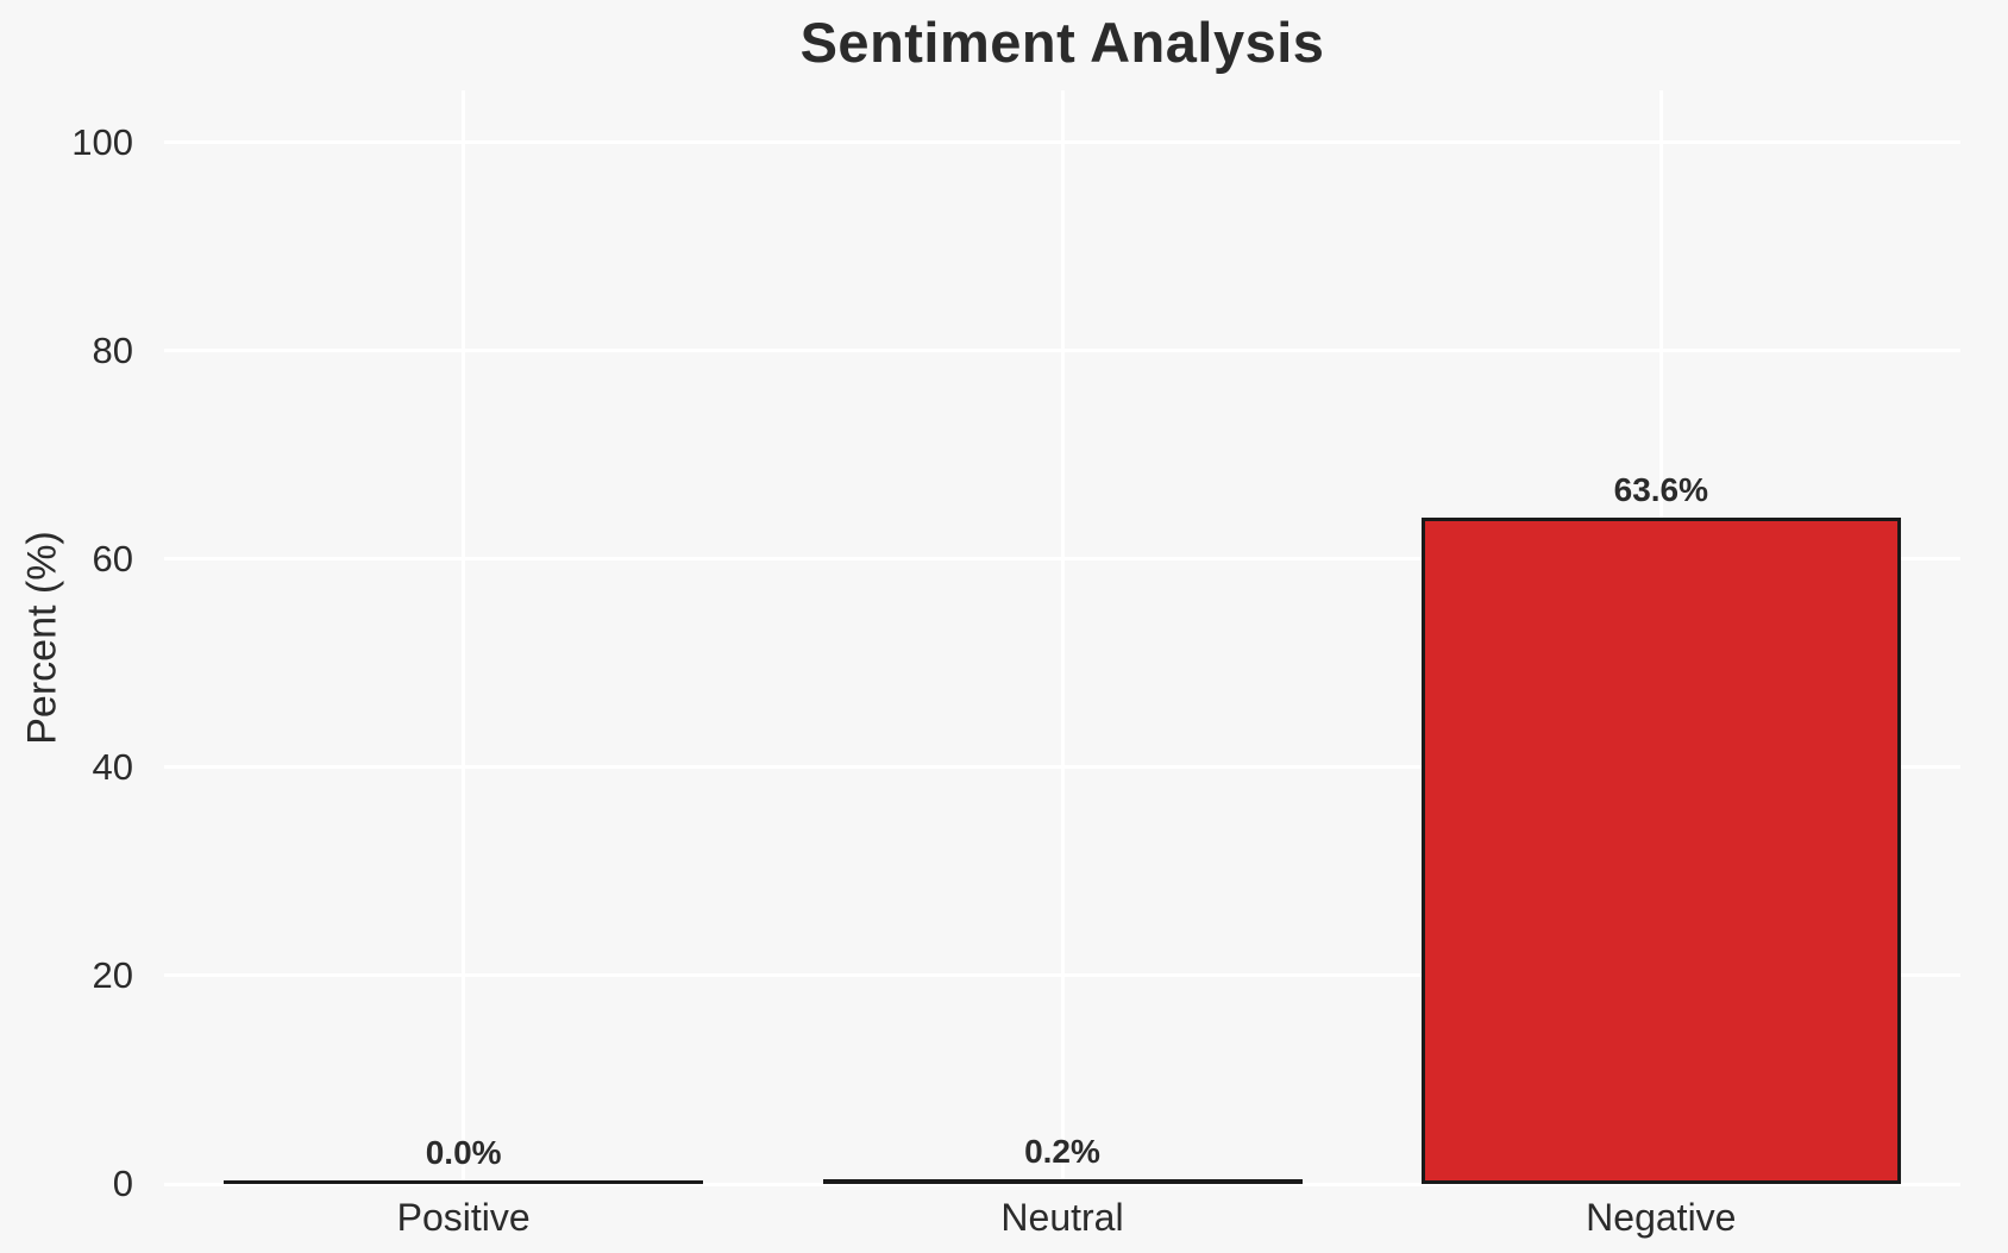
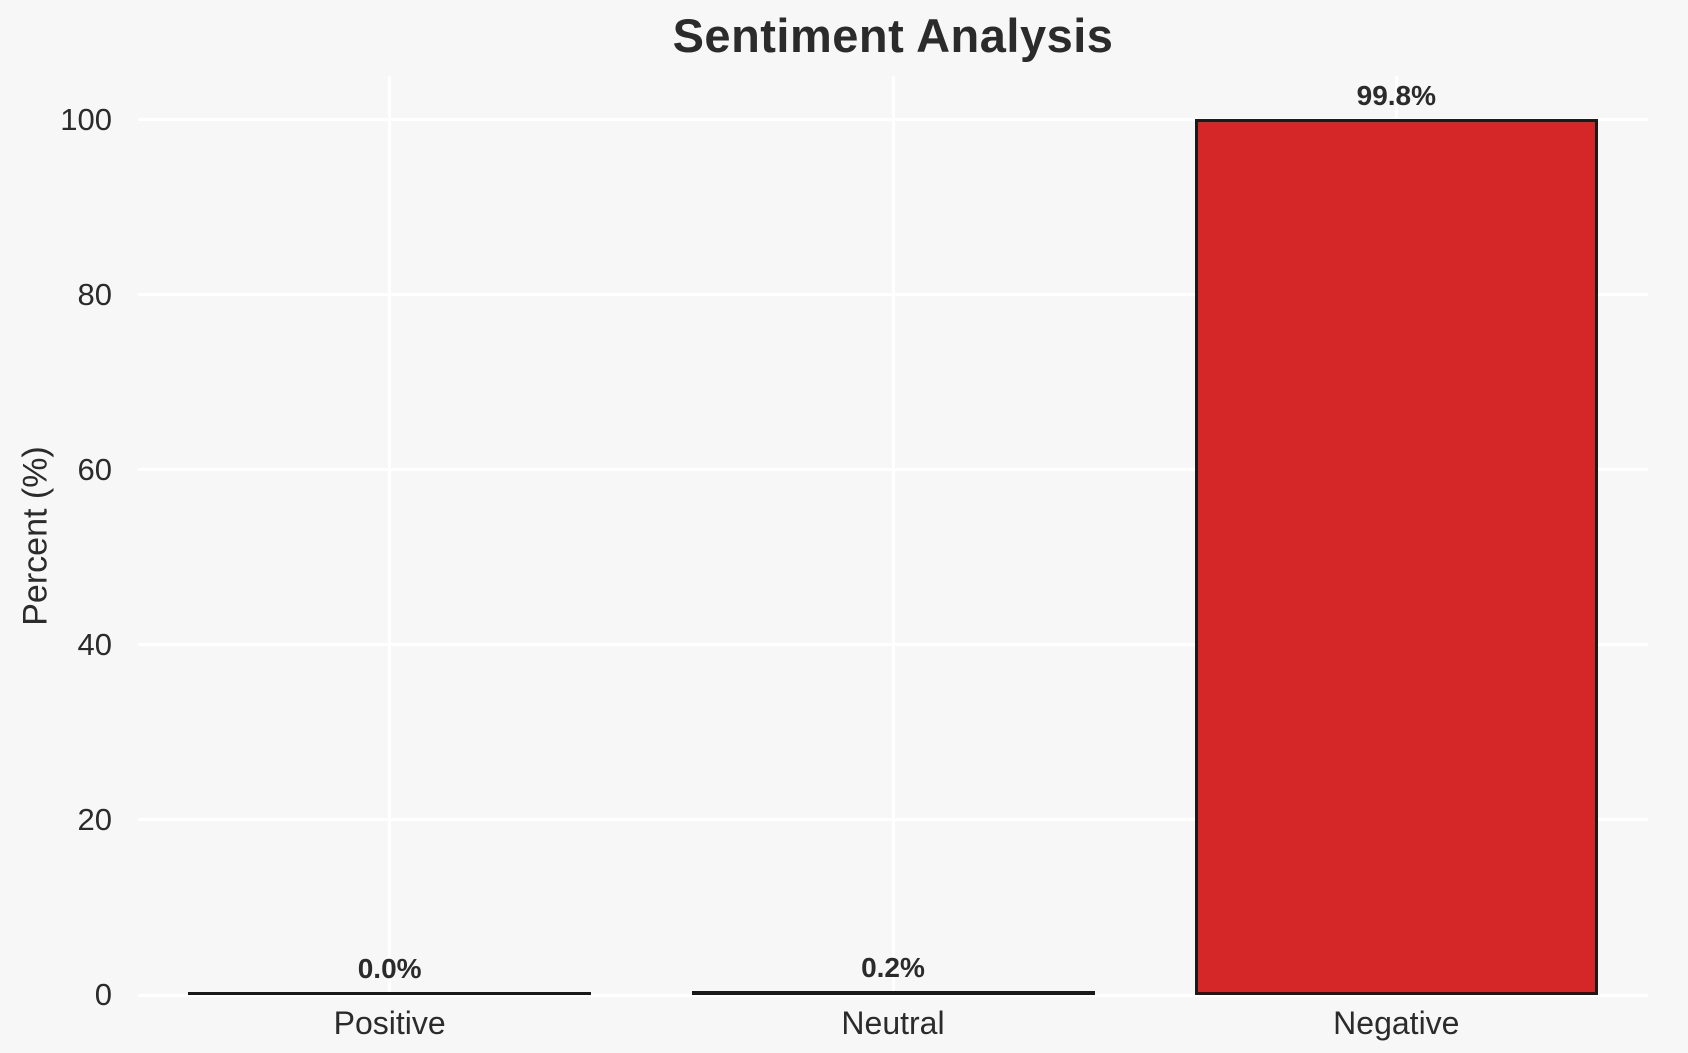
Negative: 63.6% -> 99.8%
